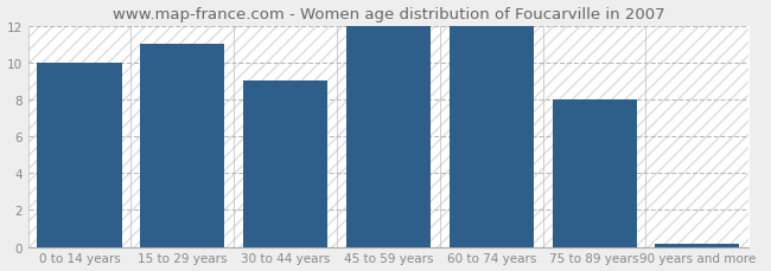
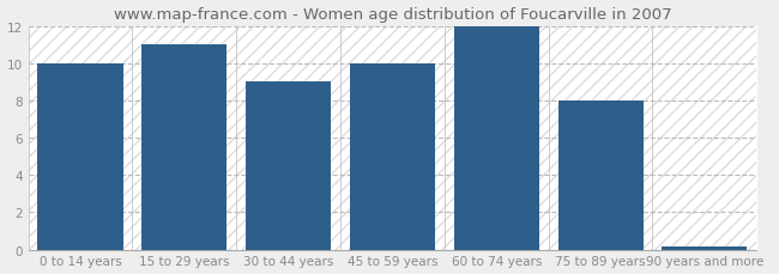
45 to 59 years: 12.0 -> 10.0
